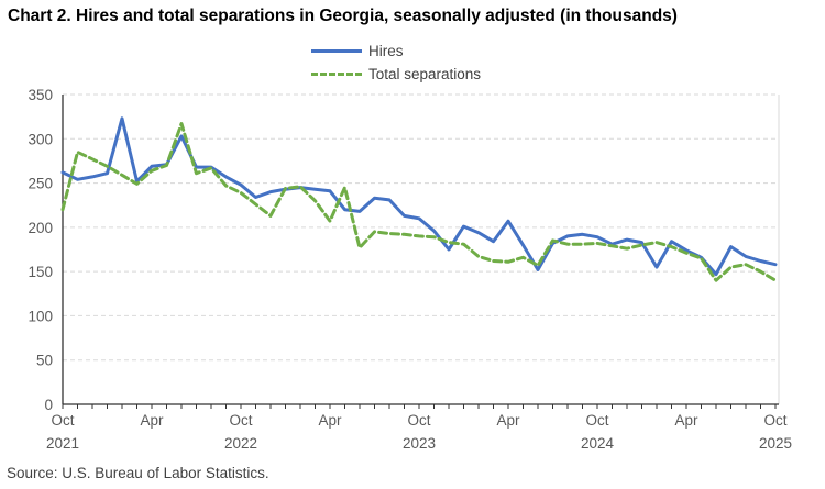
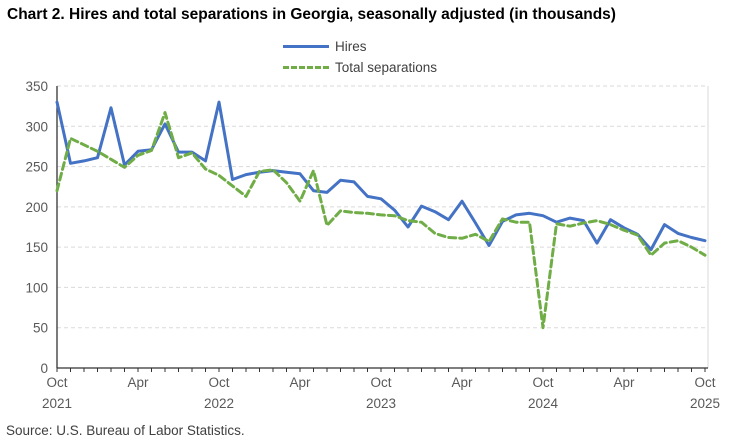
Hires/Oct 2021: 260 -> 330
Hires/Oct 2022: 250 -> 330
Total separations/Oct 2024: 180 -> 50
